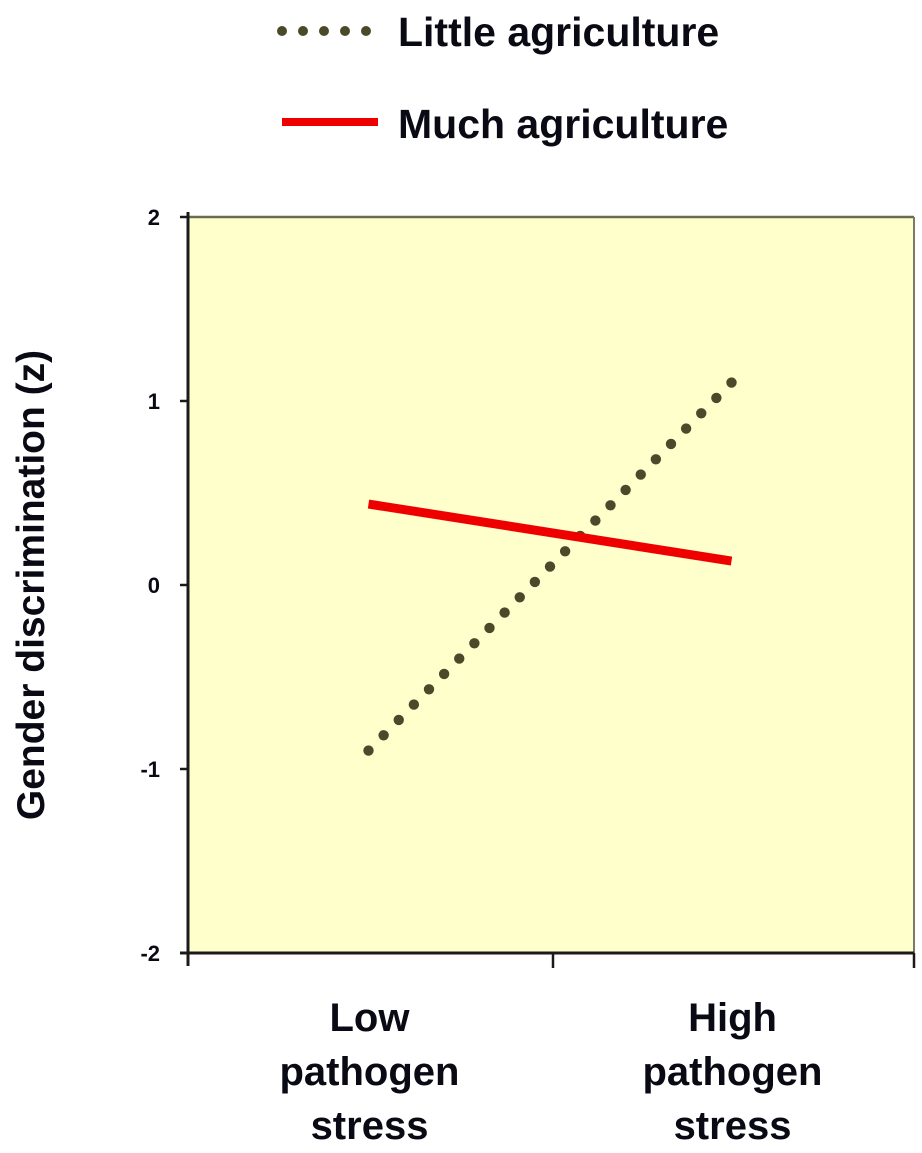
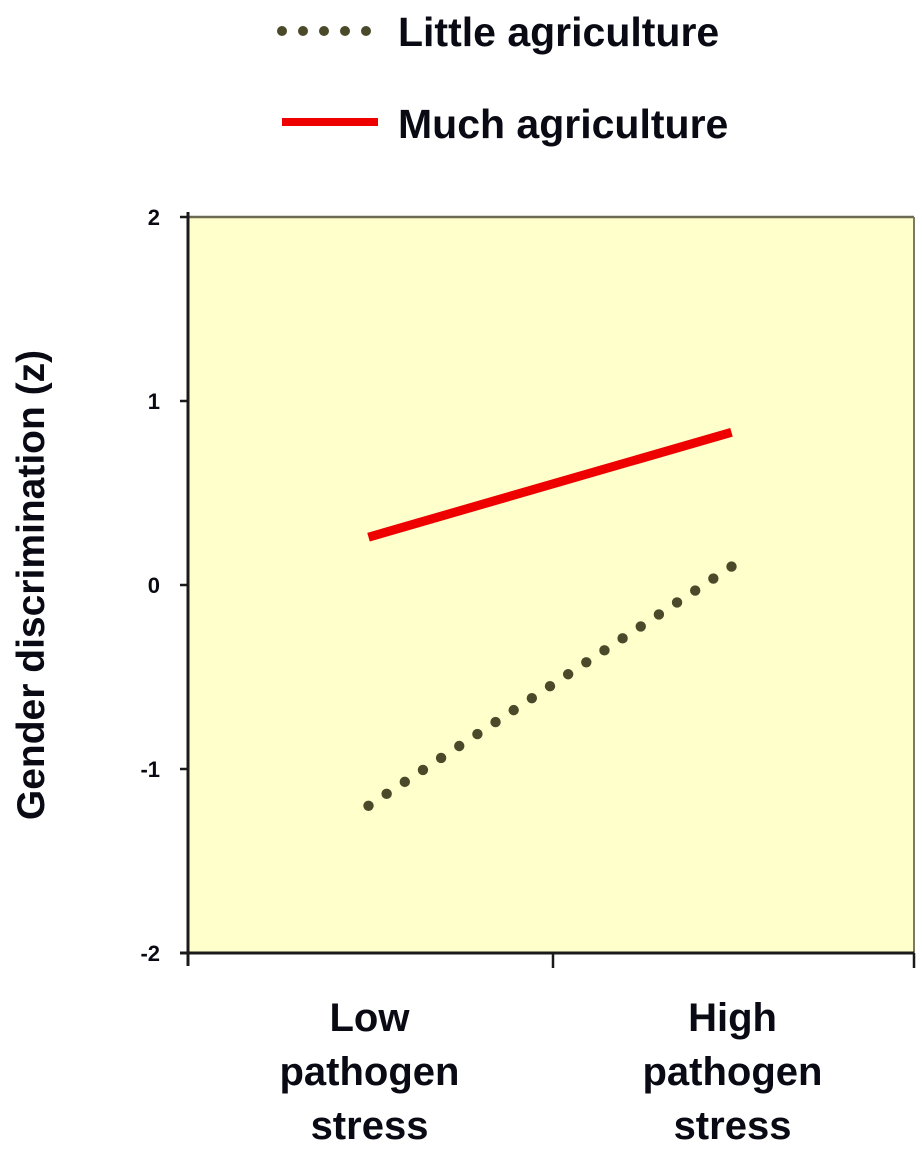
Little agriculture/Low pathogen stress: -0.9 -> -1.2
Much agriculture/Low pathogen stress: 0.44 -> 0.26
Little agriculture/High pathogen stress: 1.1 -> 0.1
Much agriculture/High pathogen stress: 0.13 -> 0.83
